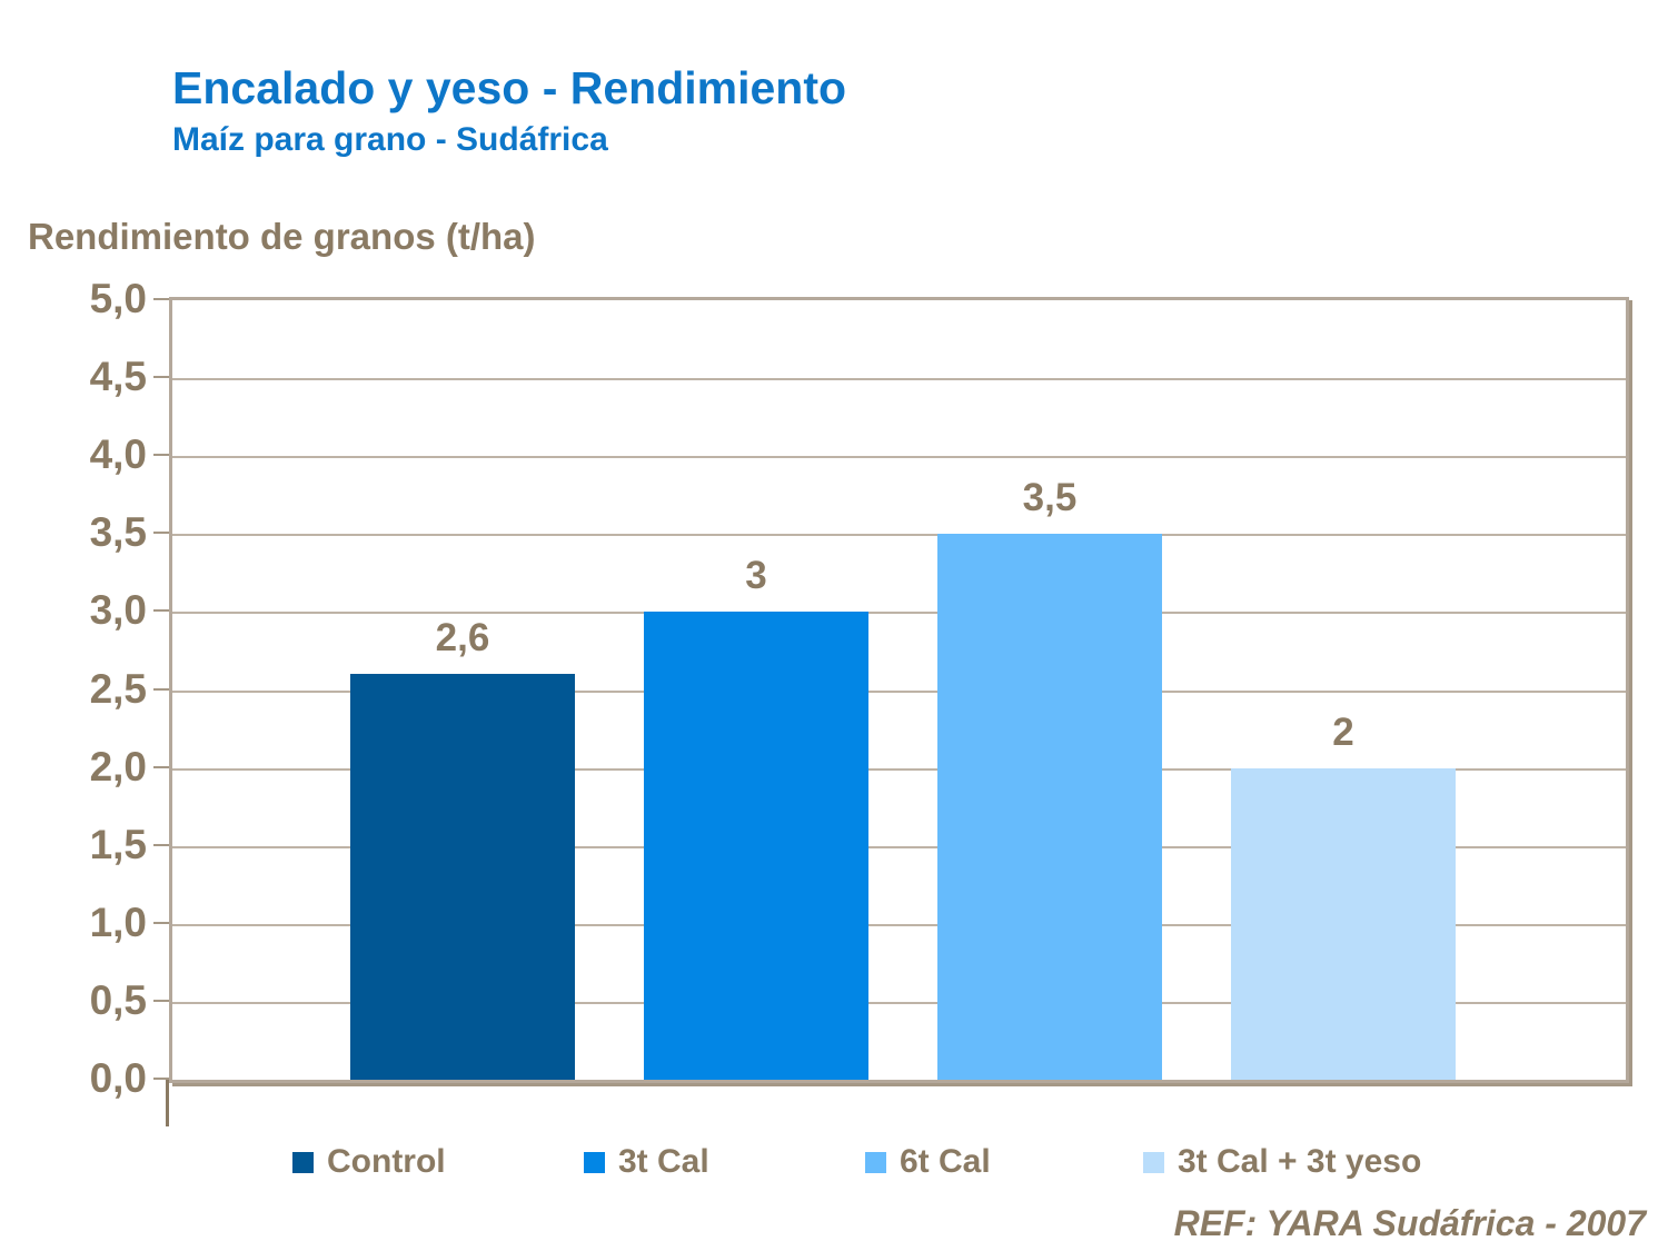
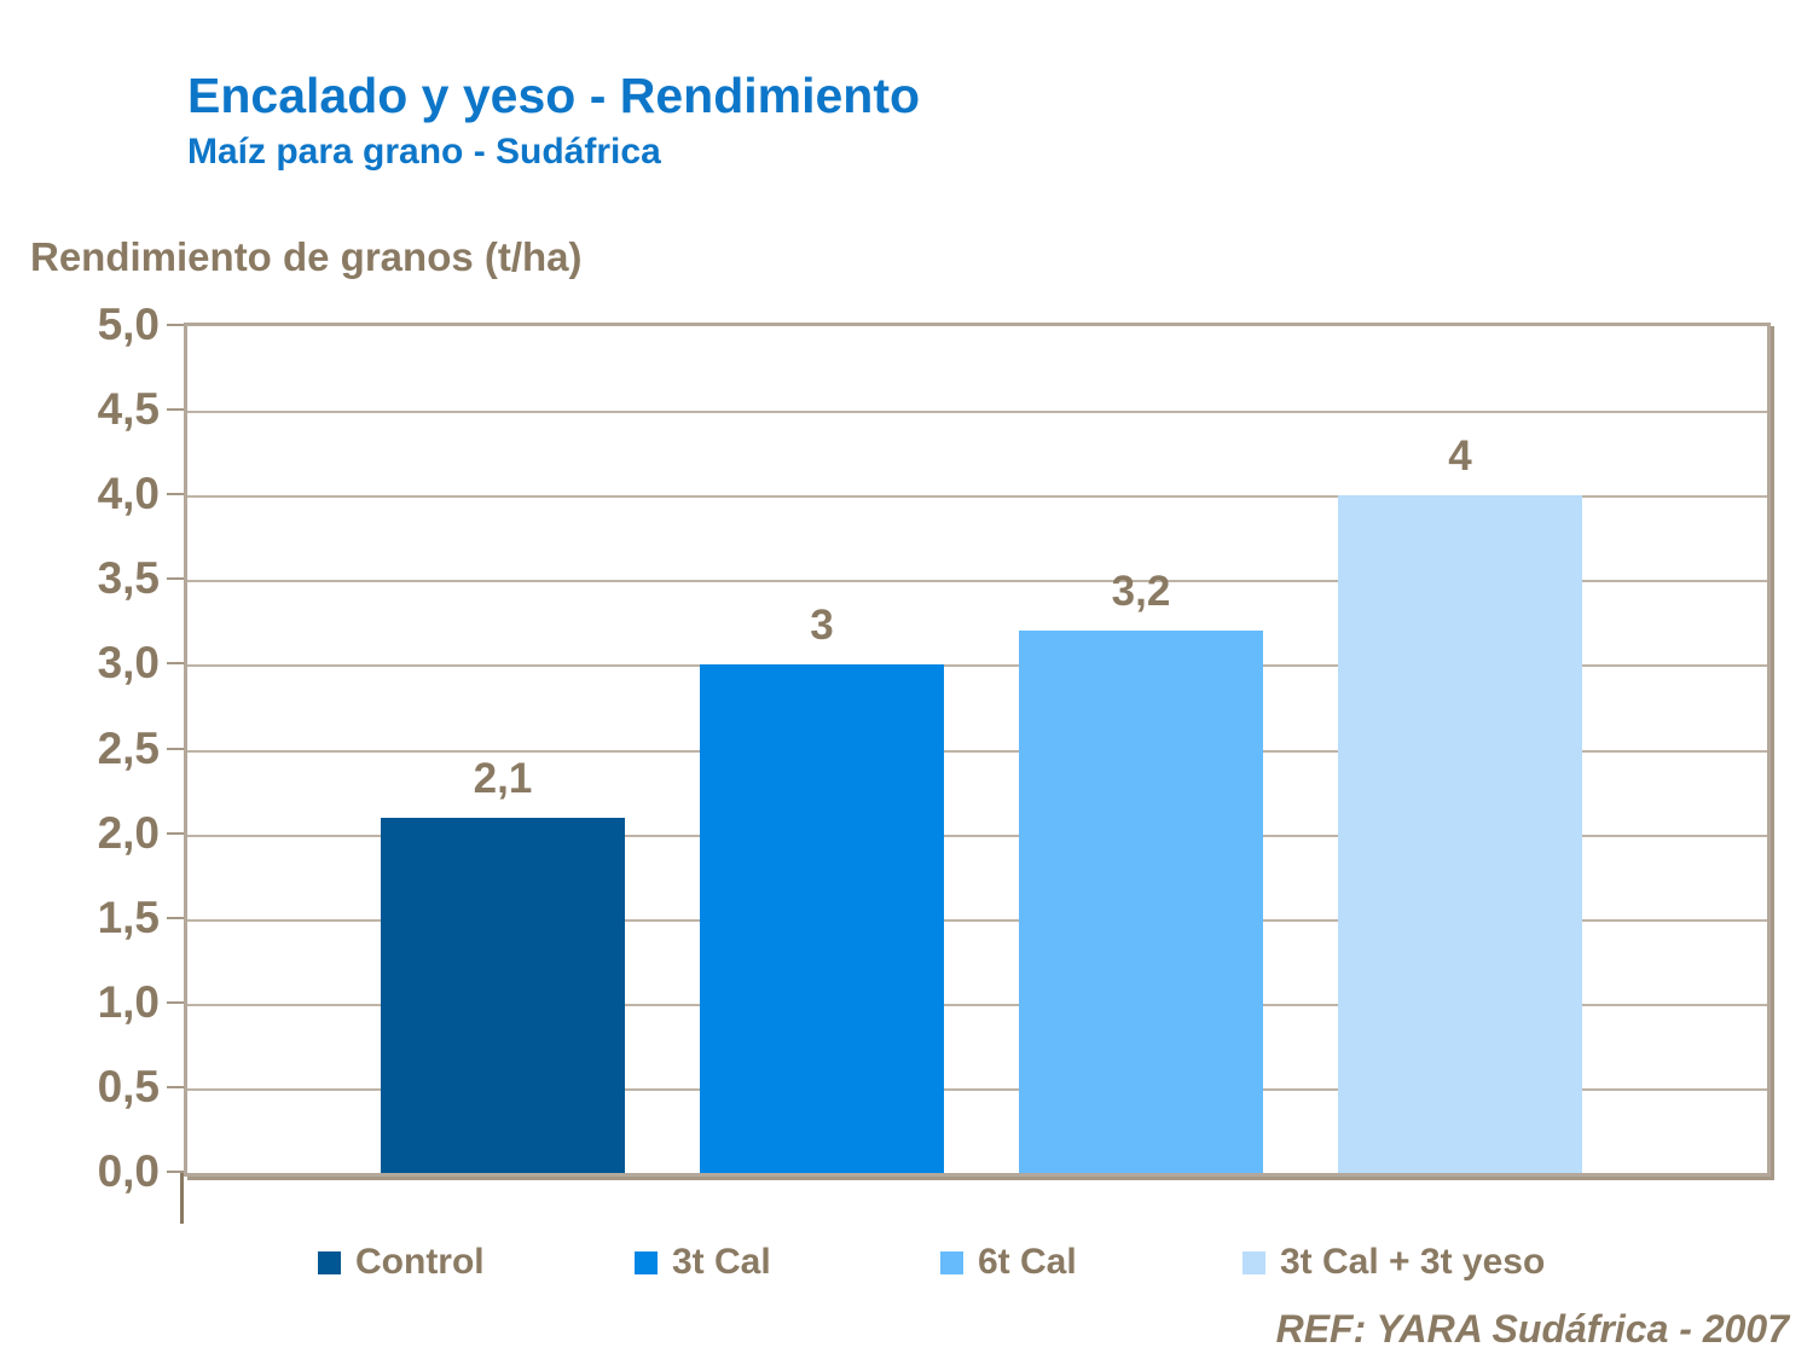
Control: 2,6 -> 2,1
6t Cal: 3,5 -> 3,2
3t Cal + 3t yeso: 2 -> 4
